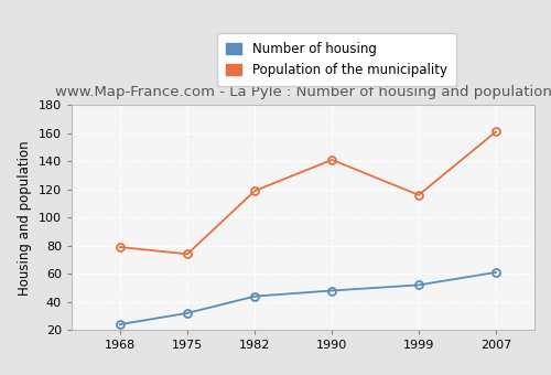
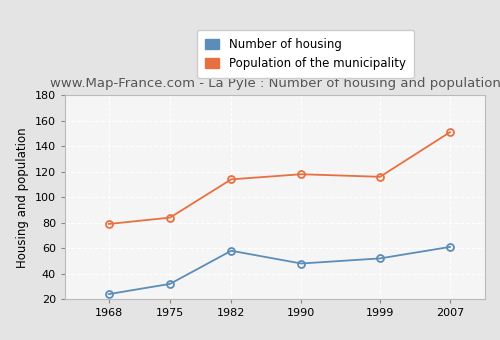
Population of the municipality/1975: 74 -> 84
Number of housing/1982: 44 -> 58
Population of the municipality/1982: 119 -> 114
Population of the municipality/1990: 141 -> 118
Population of the municipality/2007: 161 -> 151
